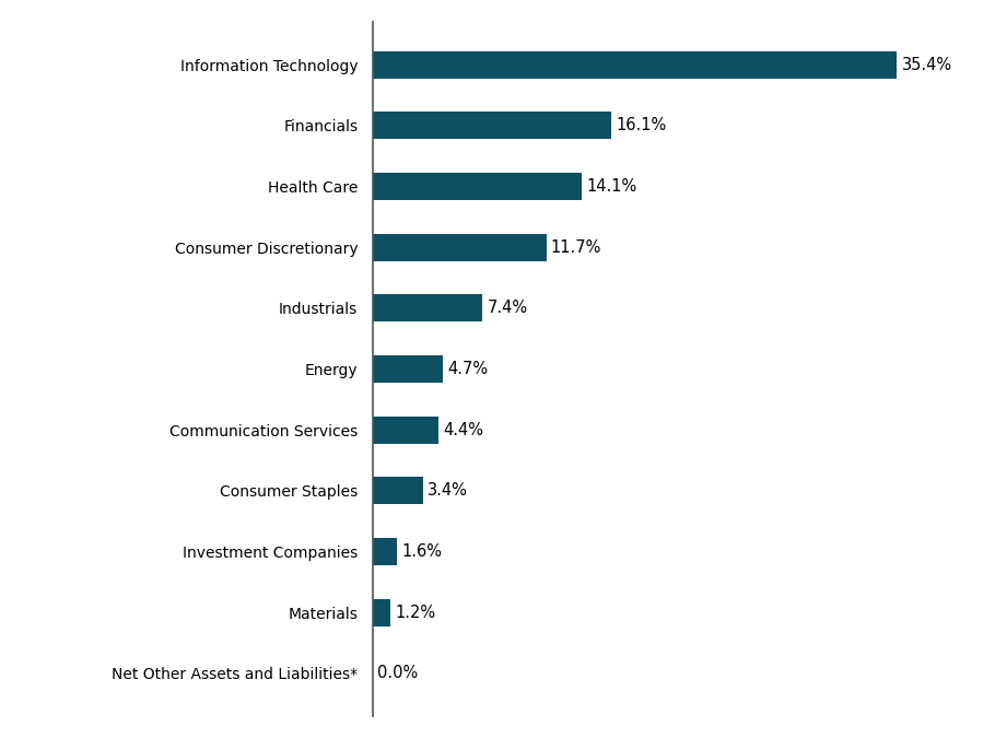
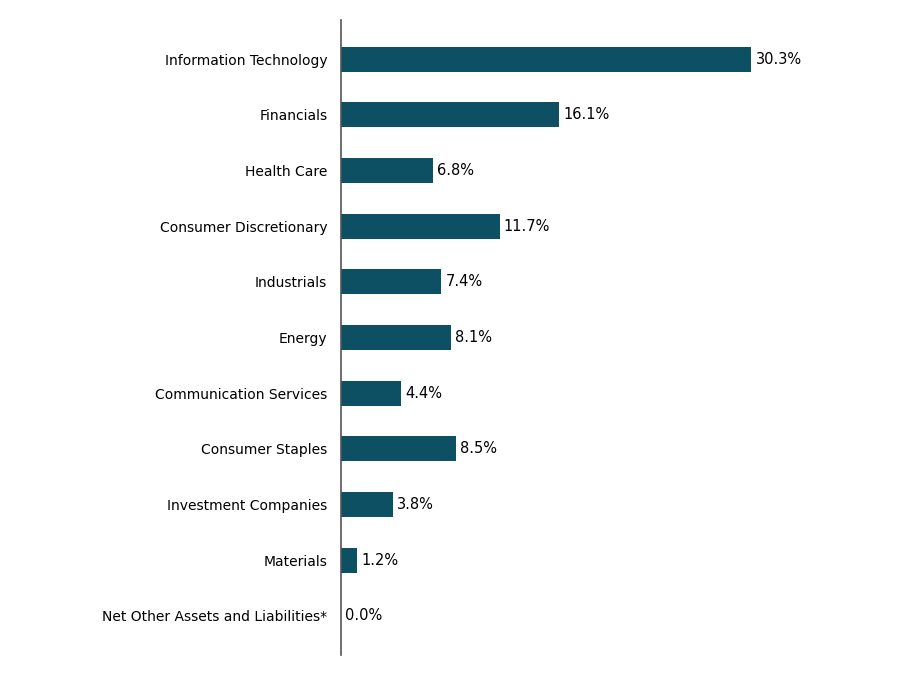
Information Technology: 35.4% -> 30.3%
Health Care: 14.1% -> 6.8%
Energy: 4.7% -> 8.1%
Consumer Staples: 3.4% -> 8.5%
Investment Companies: 1.6% -> 3.8%
